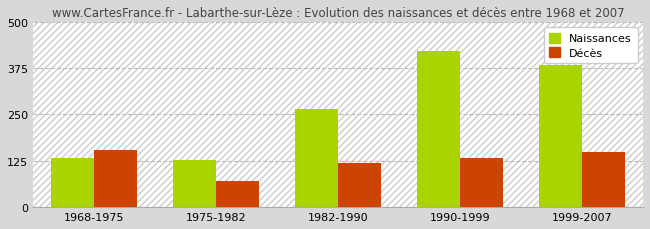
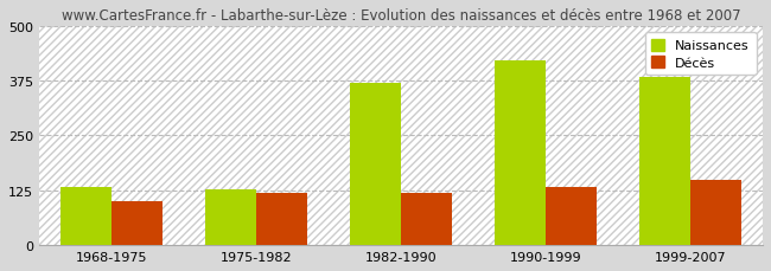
Décès/1968-1975: 155 -> 100
Décès/1975-1982: 70 -> 120
Naissances/1982-1990: 265 -> 370
